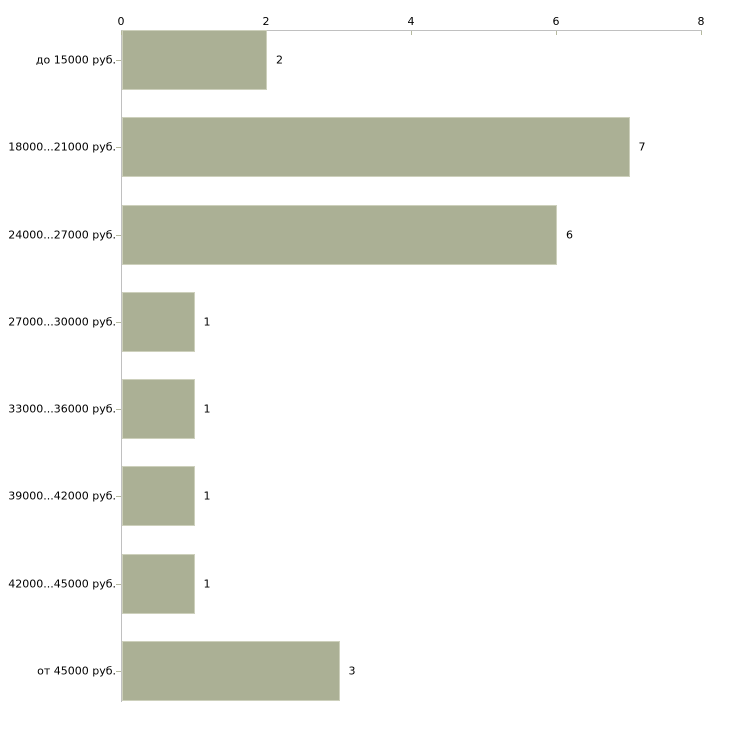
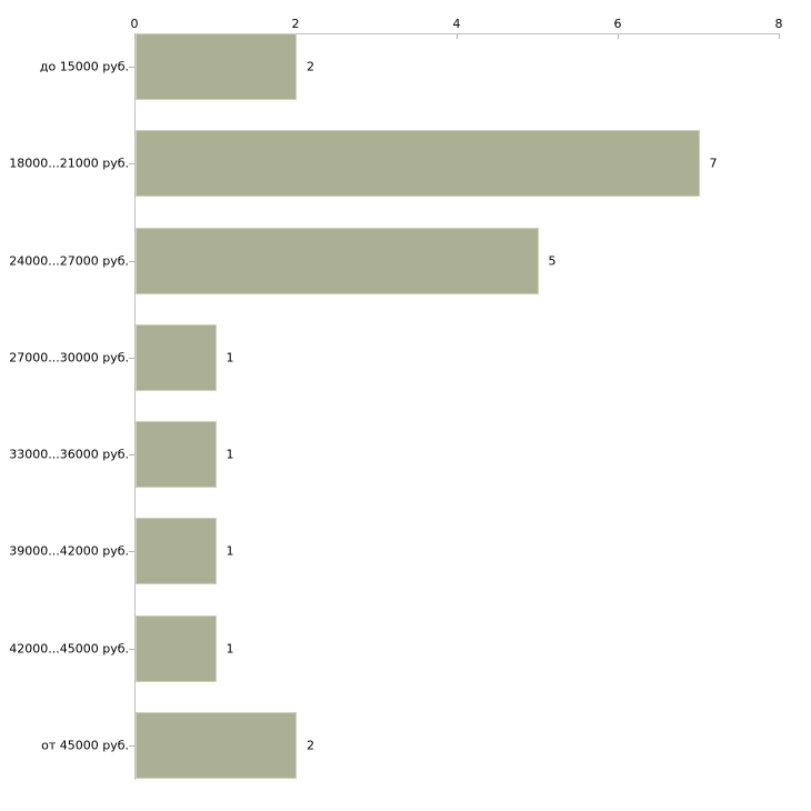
24000...27000 руб.: 6 -> 5
от 45000 руб.: 3 -> 2
